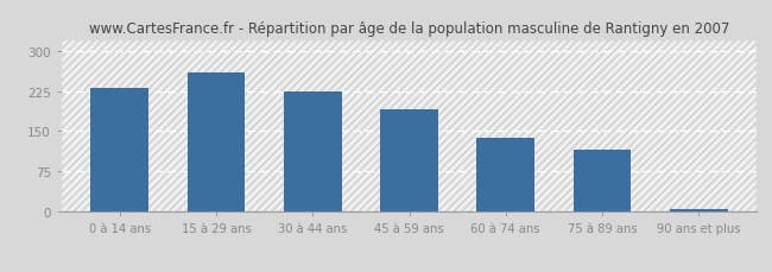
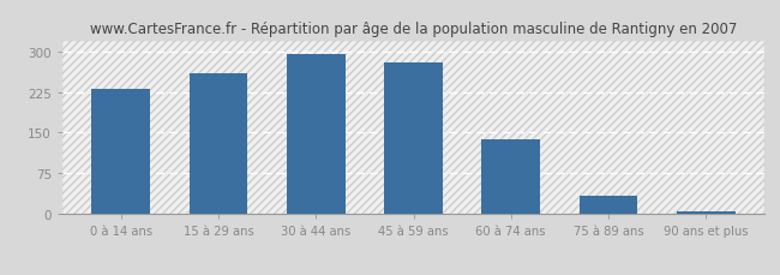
30 à 44 ans: 225 -> 295
45 à 59 ans: 190 -> 280
75 à 89 ans: 115 -> 35
